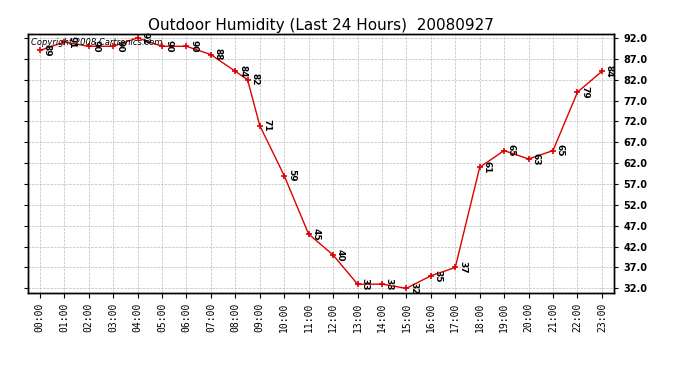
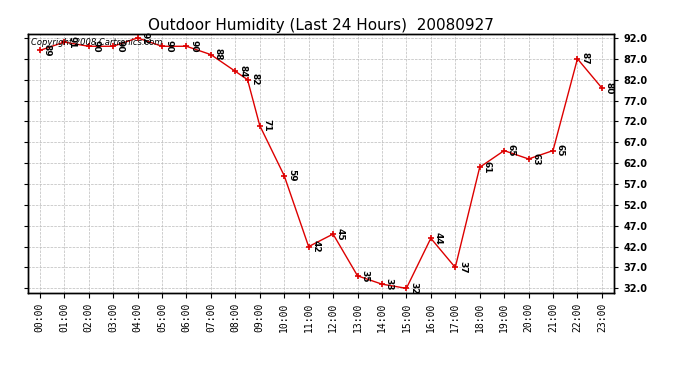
11:00: 45 -> 42
12:00: 40 -> 45
13:00: 33 -> 35
16:00: 35 -> 44
22:00: 79 -> 87
23:00: 84 -> 80
